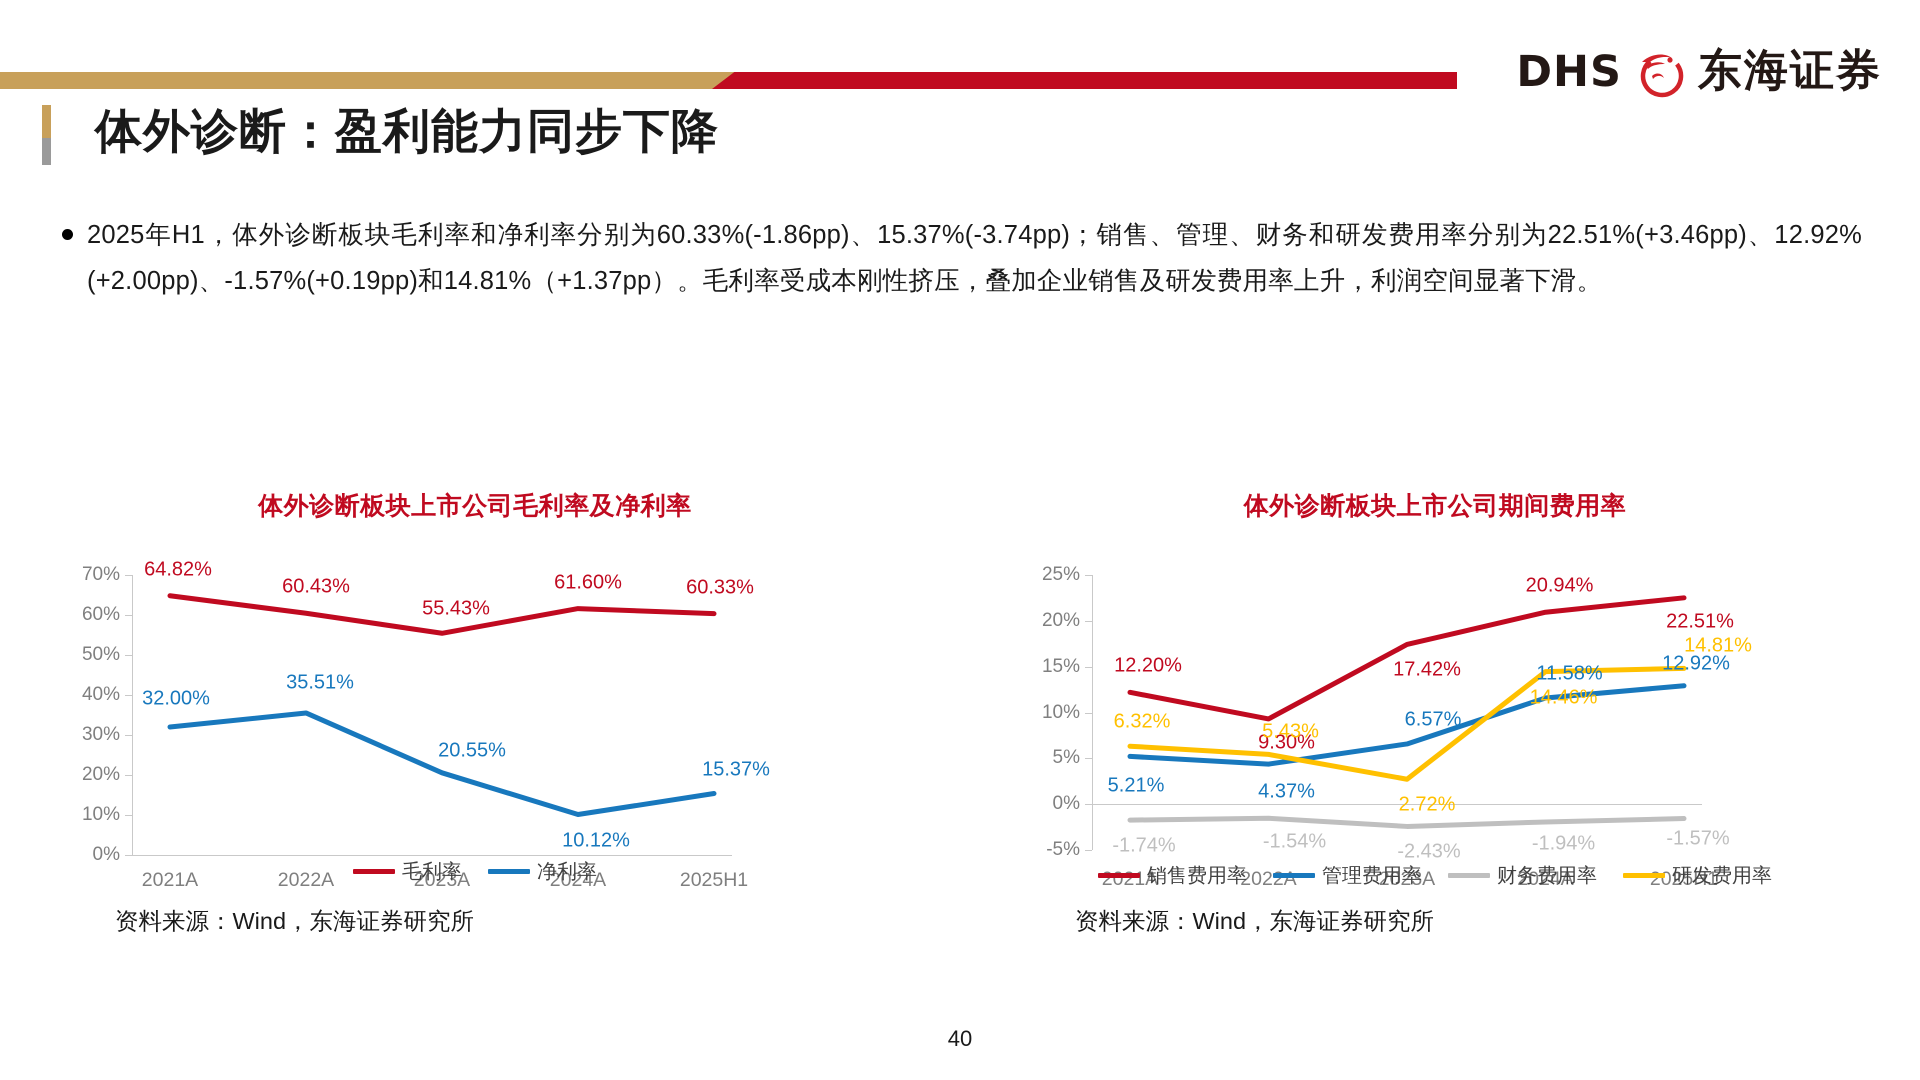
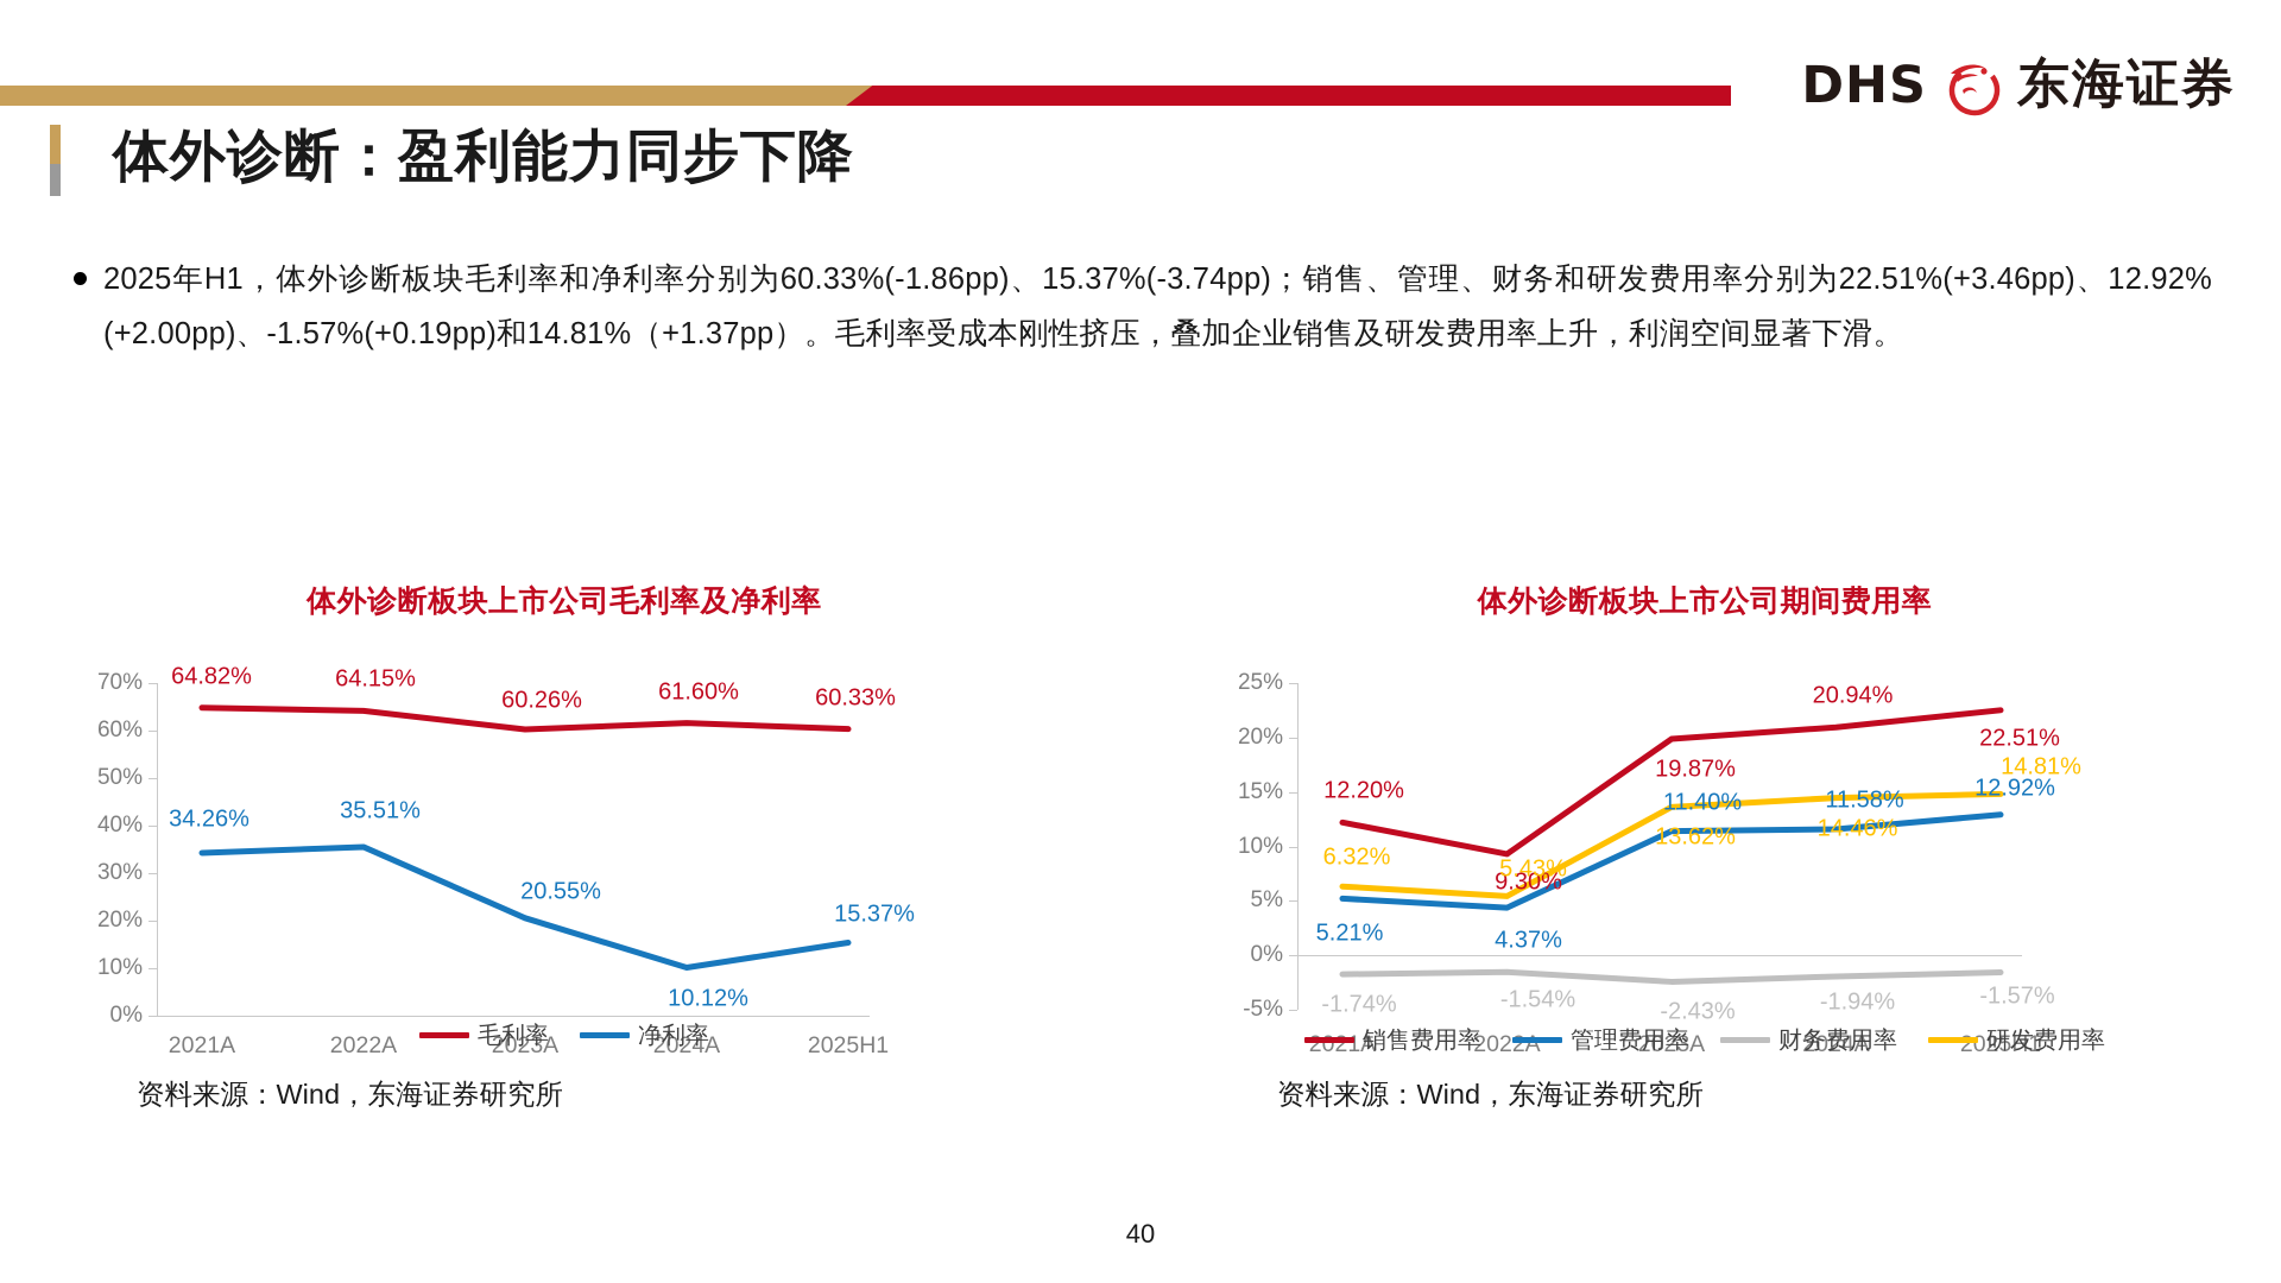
体外诊断板块上市公司毛利率及净利率/净利率/2021A: 32.00% -> 34.26%
体外诊断板块上市公司毛利率及净利率/毛利率/2022A: 60.43% -> 64.15%
体外诊断板块上市公司毛利率及净利率/毛利率/2023A: 55.43% -> 60.26%
体外诊断板块上市公司期间费用率/销售费用率/2023A: 17.42% -> 19.87%
体外诊断板块上市公司期间费用率/管理费用率/2023A: 6.57% -> 11.40%
体外诊断板块上市公司期间费用率/研发费用率/2023A: 2.72% -> 13.62%
